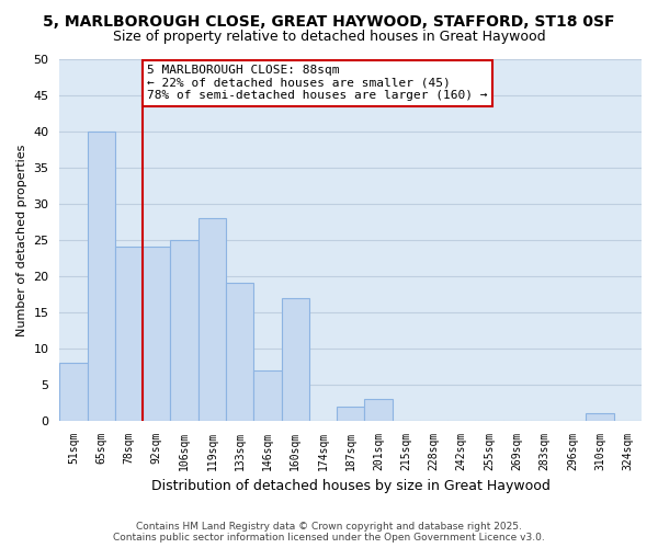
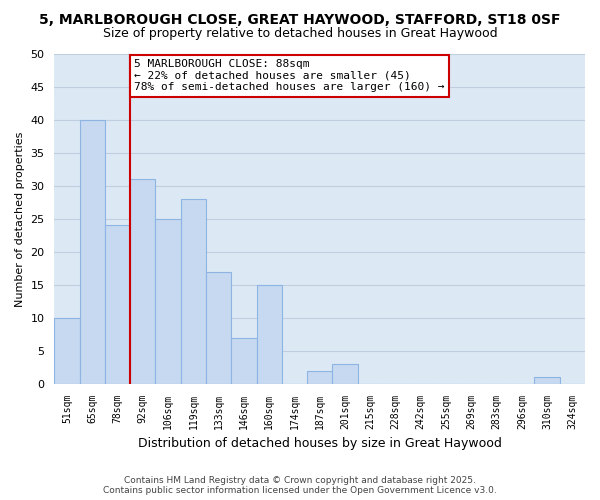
51sqm: 8 -> 10
92sqm: 24 -> 31
133sqm: 19 -> 17
160sqm: 17 -> 15
